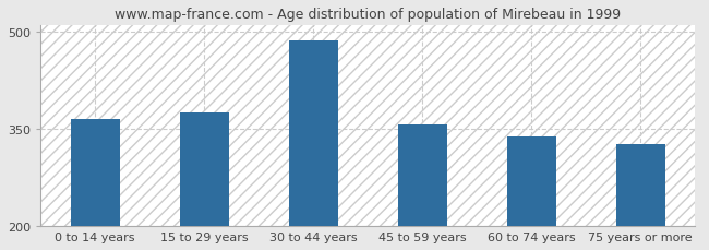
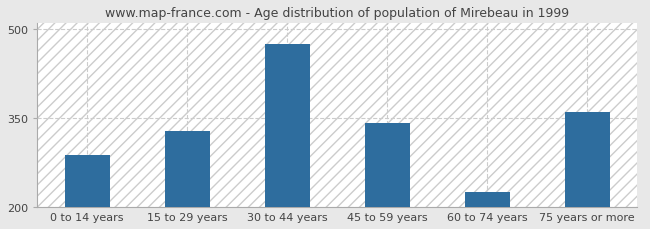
0 to 14 years: 365 -> 288
15 to 29 years: 375 -> 328
30 to 44 years: 487 -> 474
45 to 59 years: 357 -> 342
60 to 74 years: 338 -> 226
75 years or more: 327 -> 360
